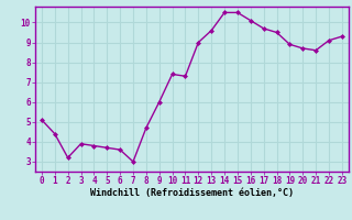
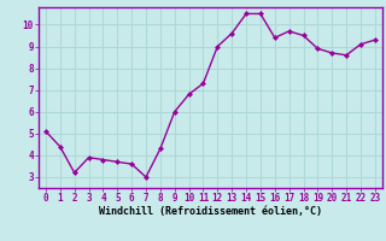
8: 4.7 -> 4.3
10: 7.4 -> 6.8
16: 10.1 -> 9.4
